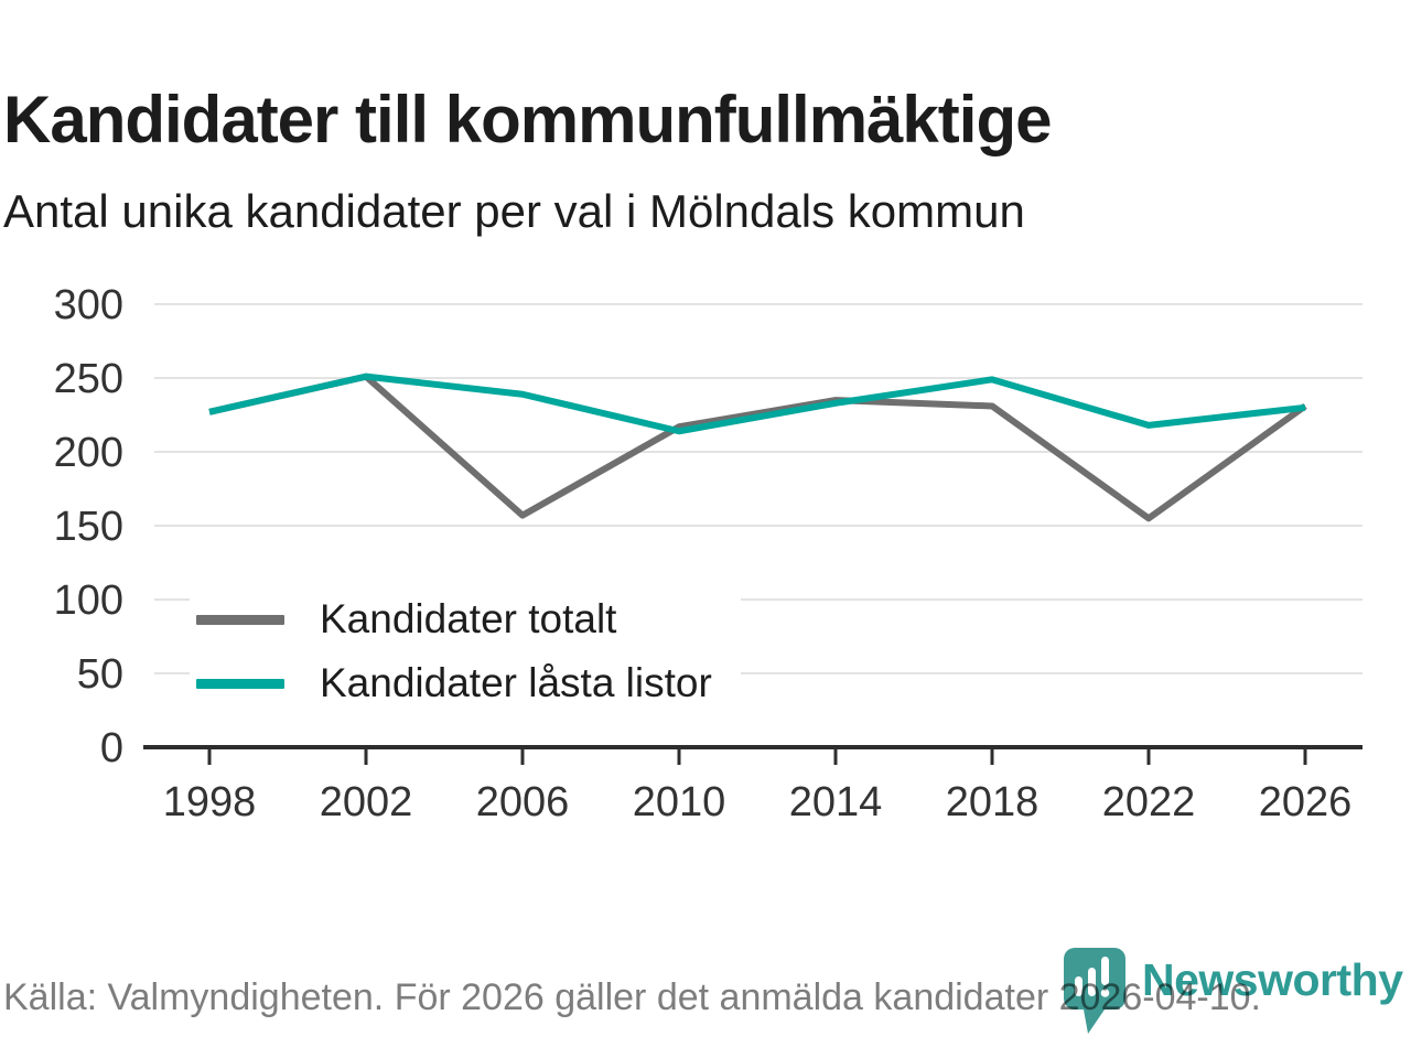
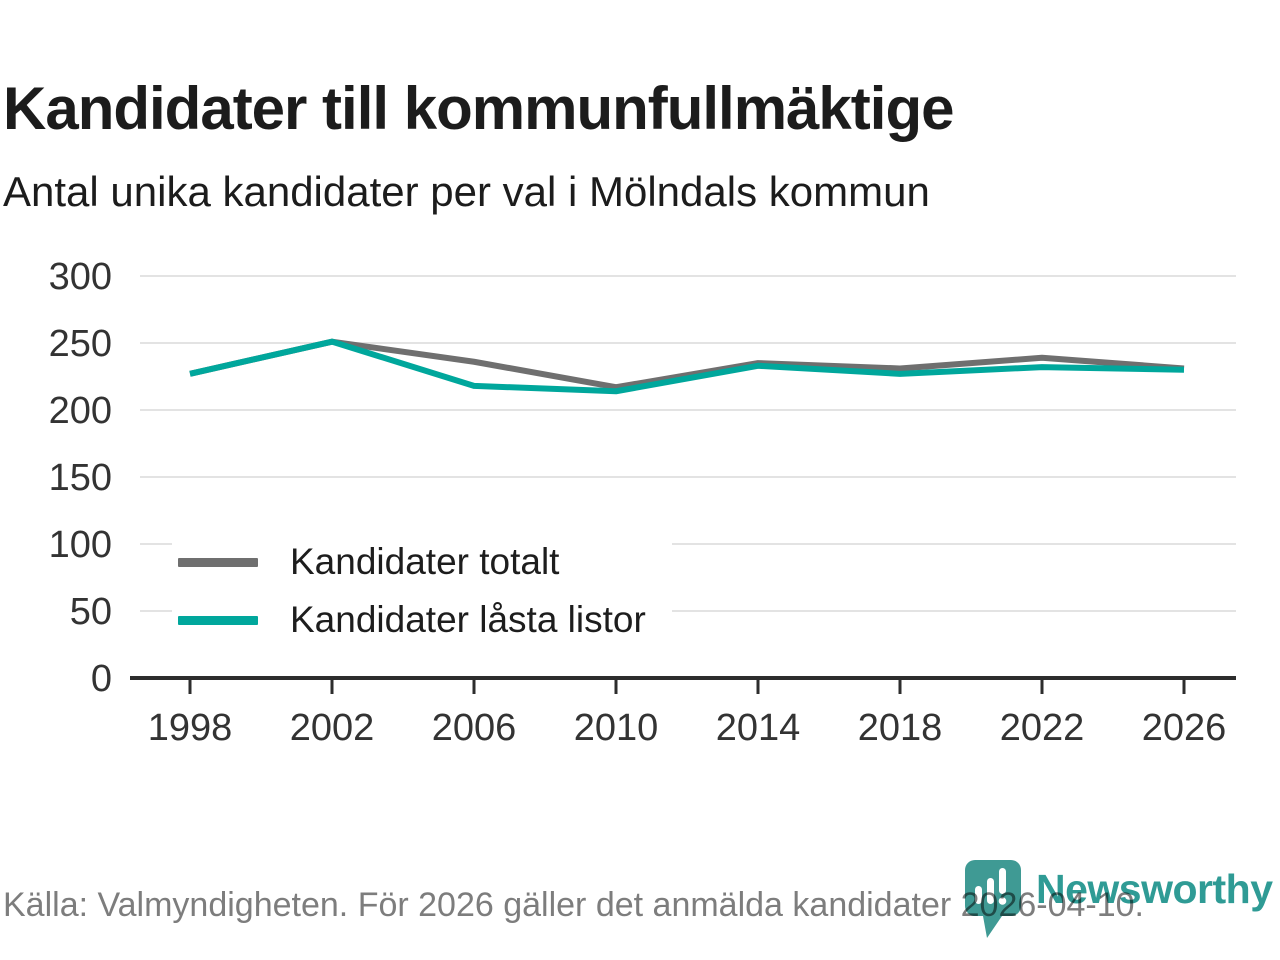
Kandidater totalt/2006: 157 -> 236
Kandidater låsta listor/2006: 239 -> 218
Kandidater låsta listor/2018: 249 -> 227
Kandidater totalt/2022: 155 -> 239
Kandidater låsta listor/2022: 218 -> 232
